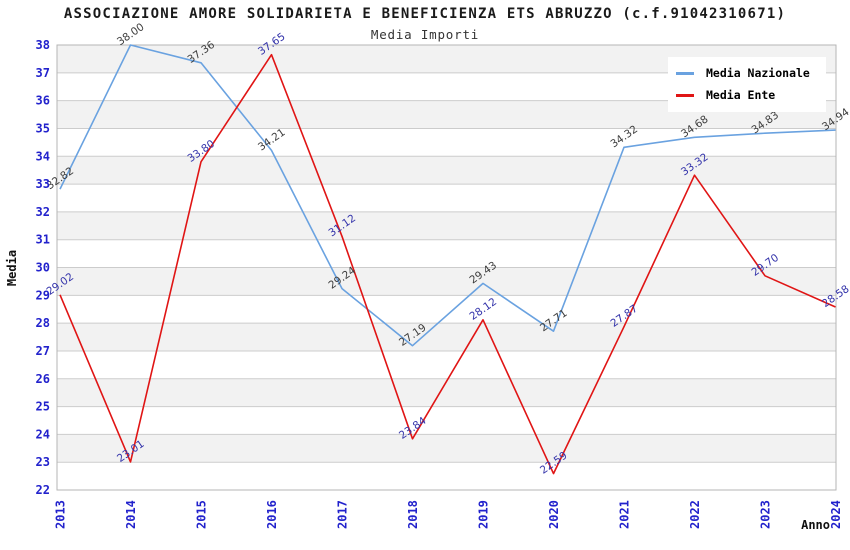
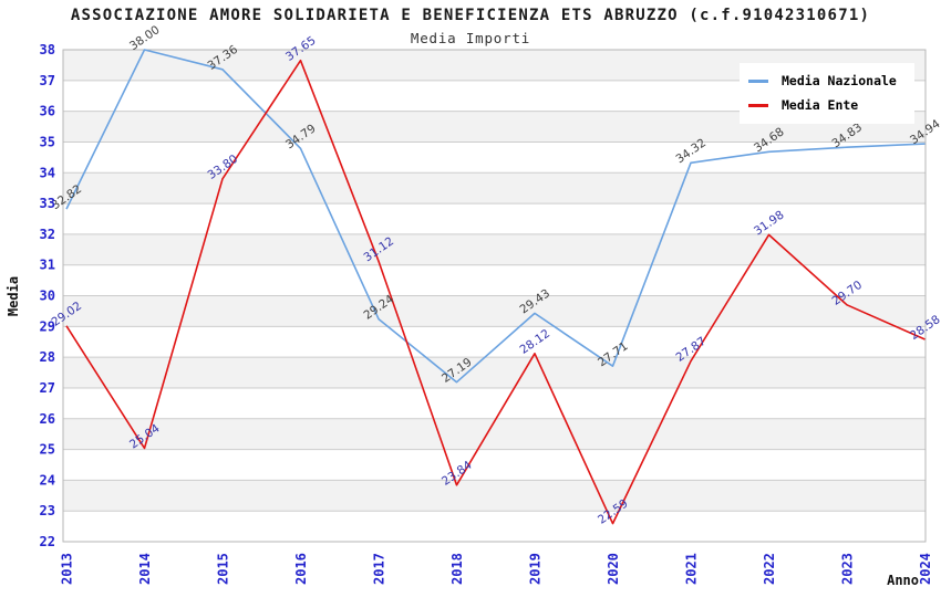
Media Ente/2014: 23.01 -> 25.04
Media Nazionale/2016: 34.21 -> 34.79
Media Ente/2022: 33.32 -> 31.98
